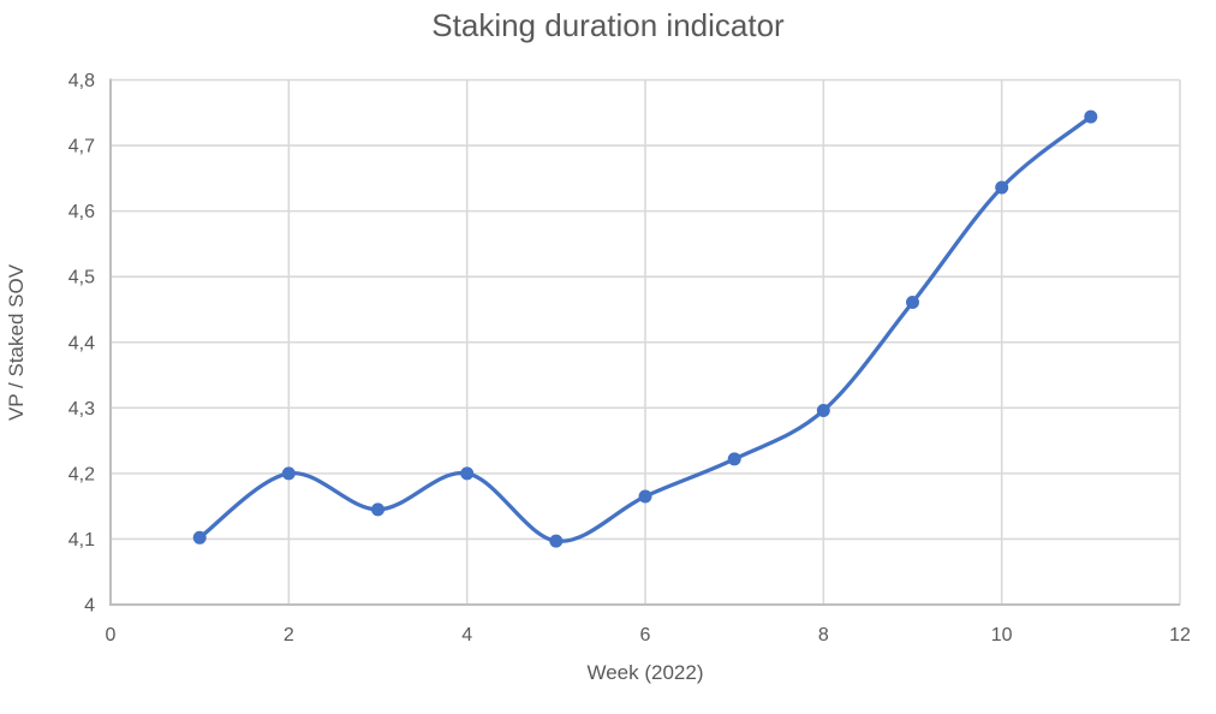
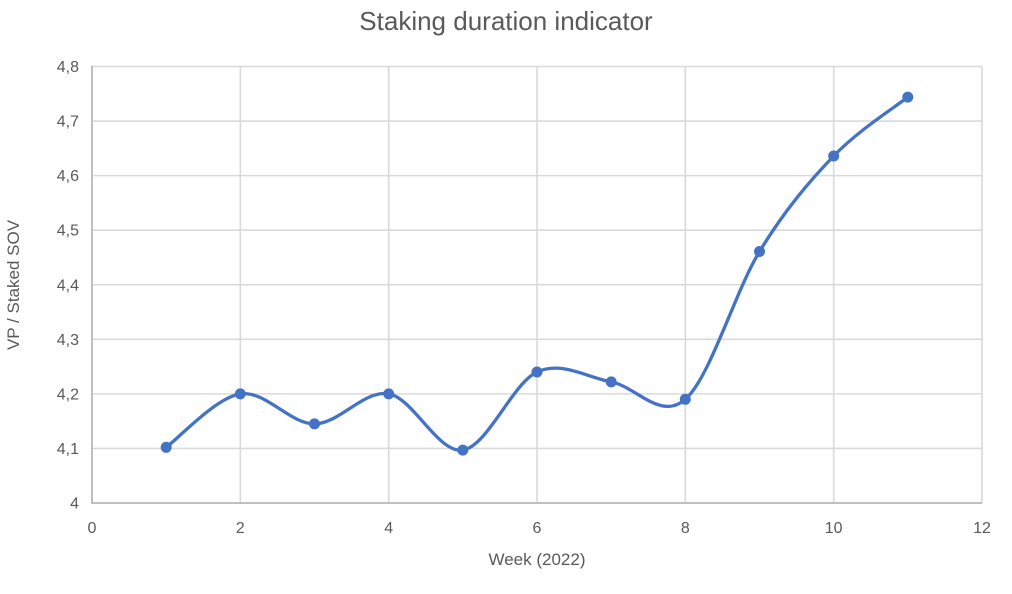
6: 4,17 -> 4,24
8: 4,30 -> 4,19
